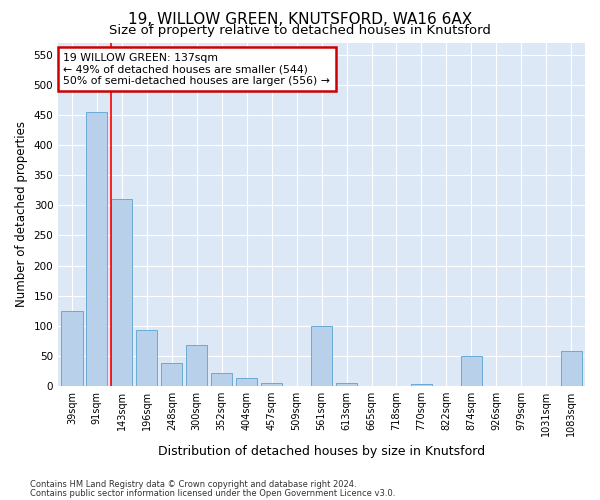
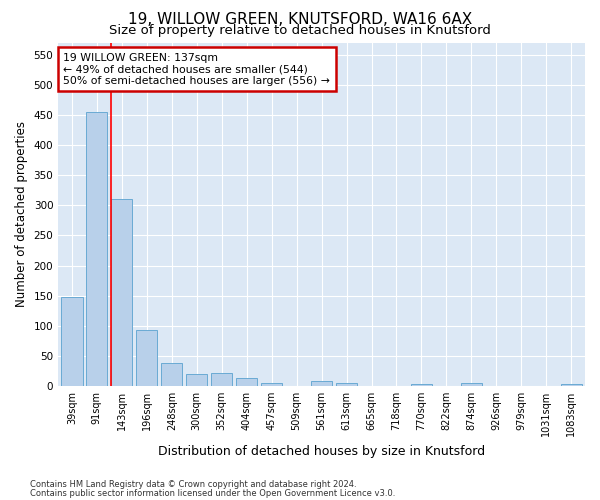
39sqm: 124 -> 148
300sqm: 68 -> 20
561sqm: 100 -> 8
874sqm: 50 -> 5
1083sqm: 58 -> 4
